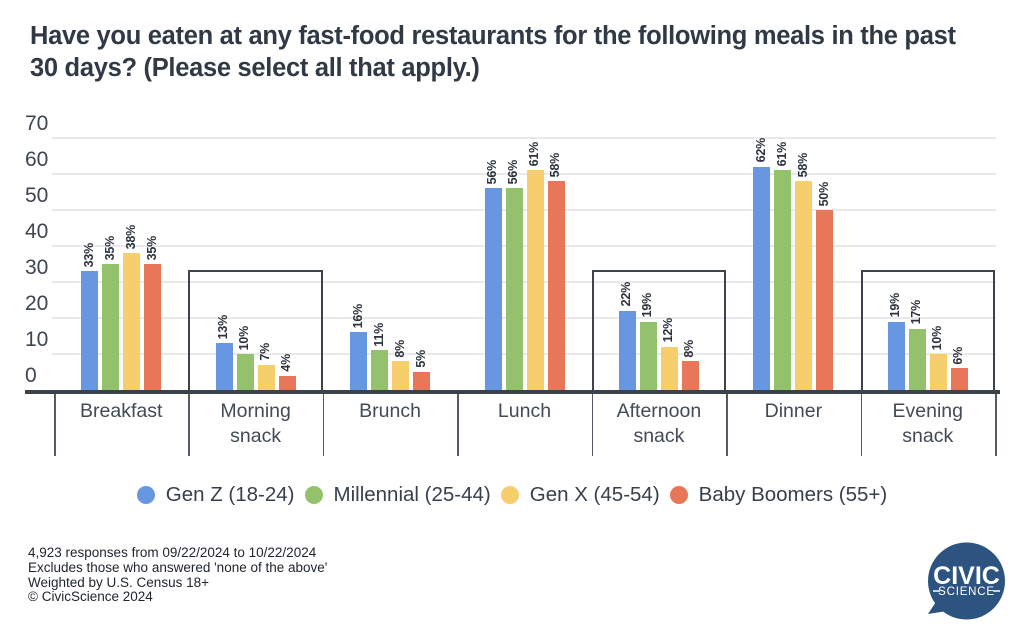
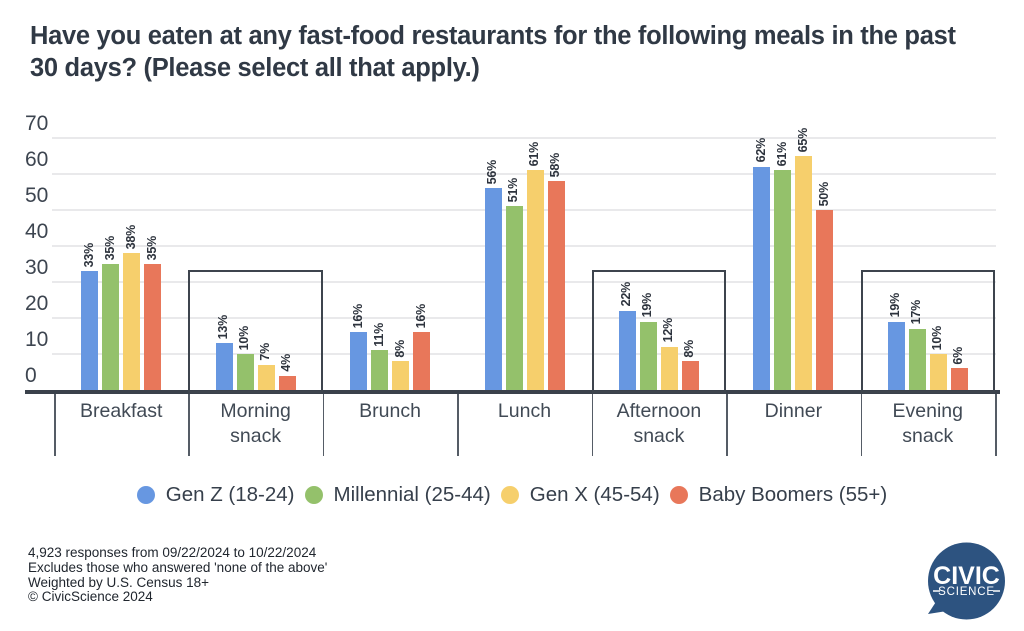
Baby Boomers (55+)/Brunch: 5% -> 16%
Millennial (25-44)/Lunch: 56% -> 51%
Gen X (45-54)/Dinner: 58% -> 65%
